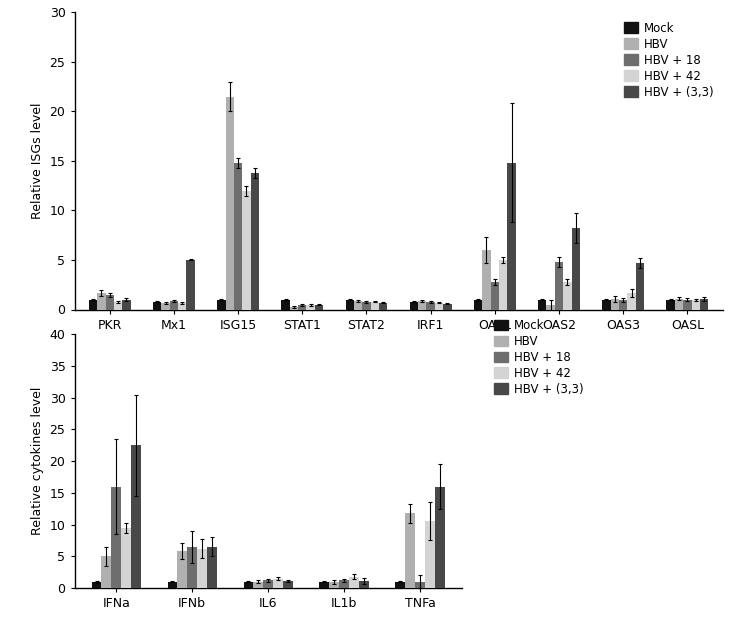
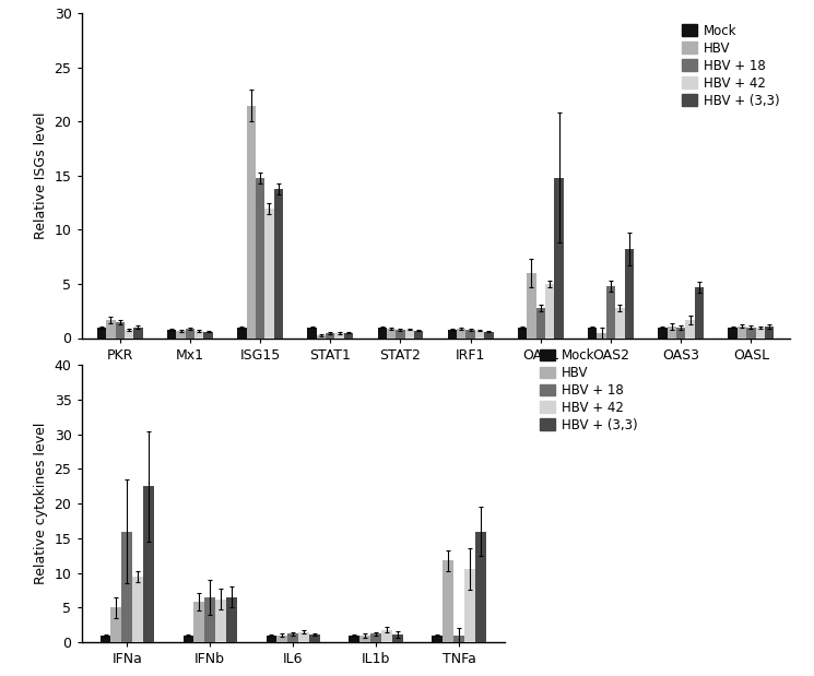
HBV + (3,3)/Mx1: 5.0 -> 0.6
